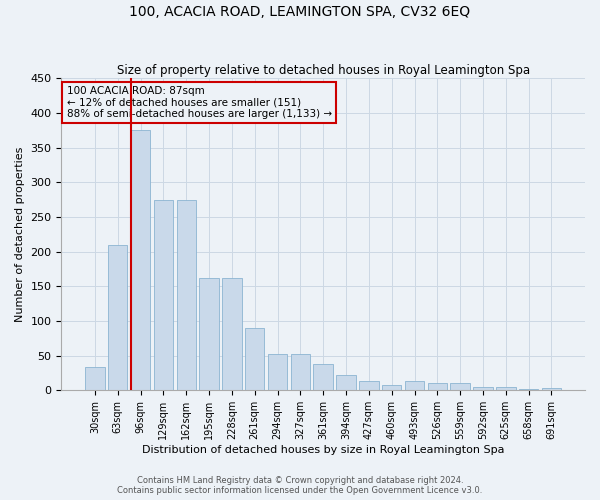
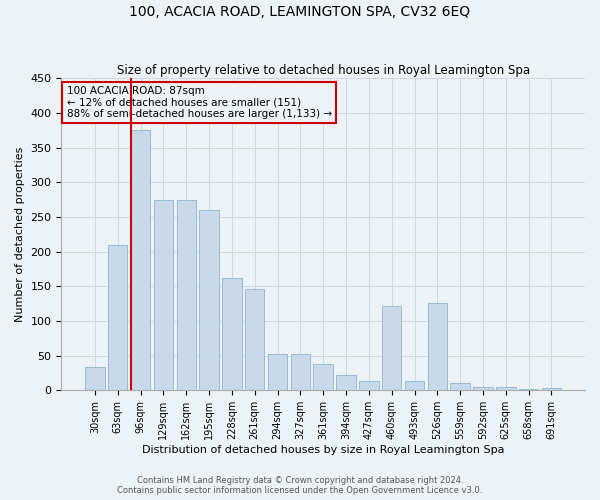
195sqm: 162 -> 260
261sqm: 90 -> 146
460sqm: 8 -> 122
526sqm: 11 -> 126
